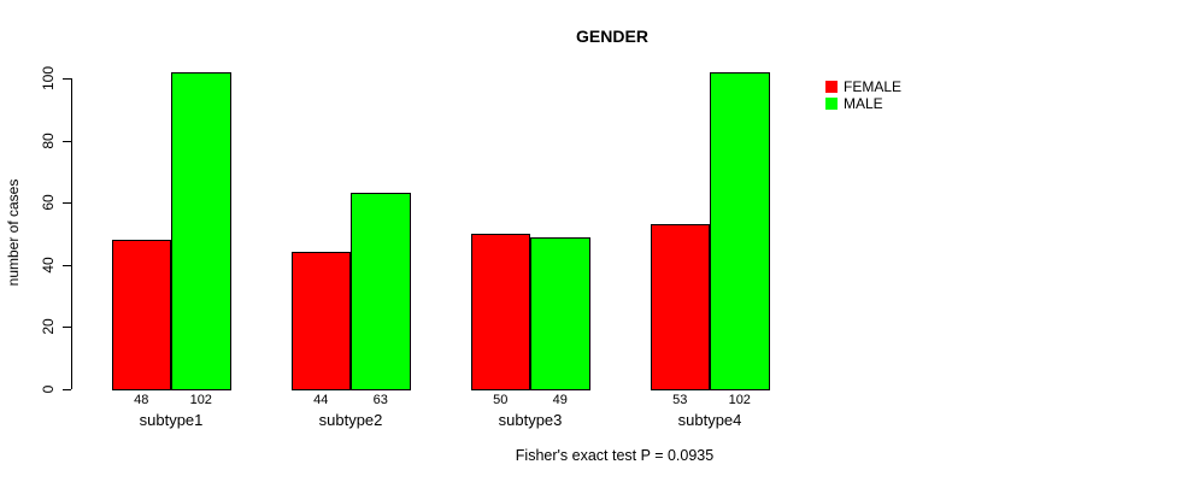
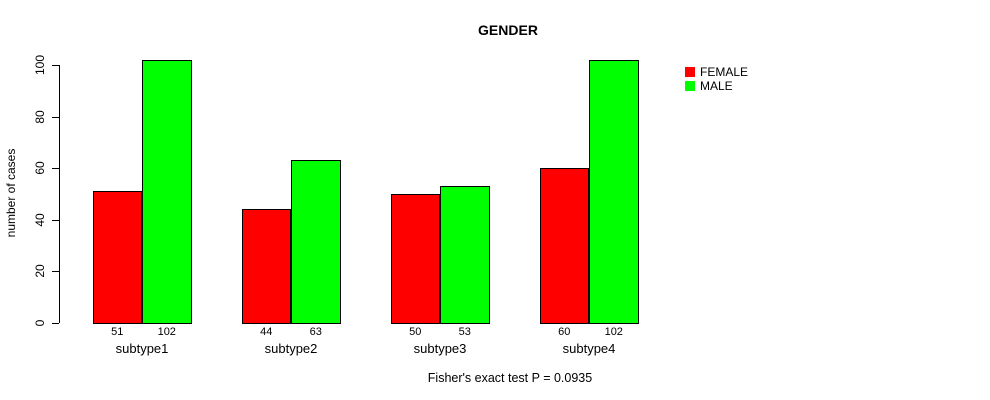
FEMALE/subtype1: 48 -> 51
MALE/subtype3: 49 -> 53
FEMALE/subtype4: 53 -> 60
